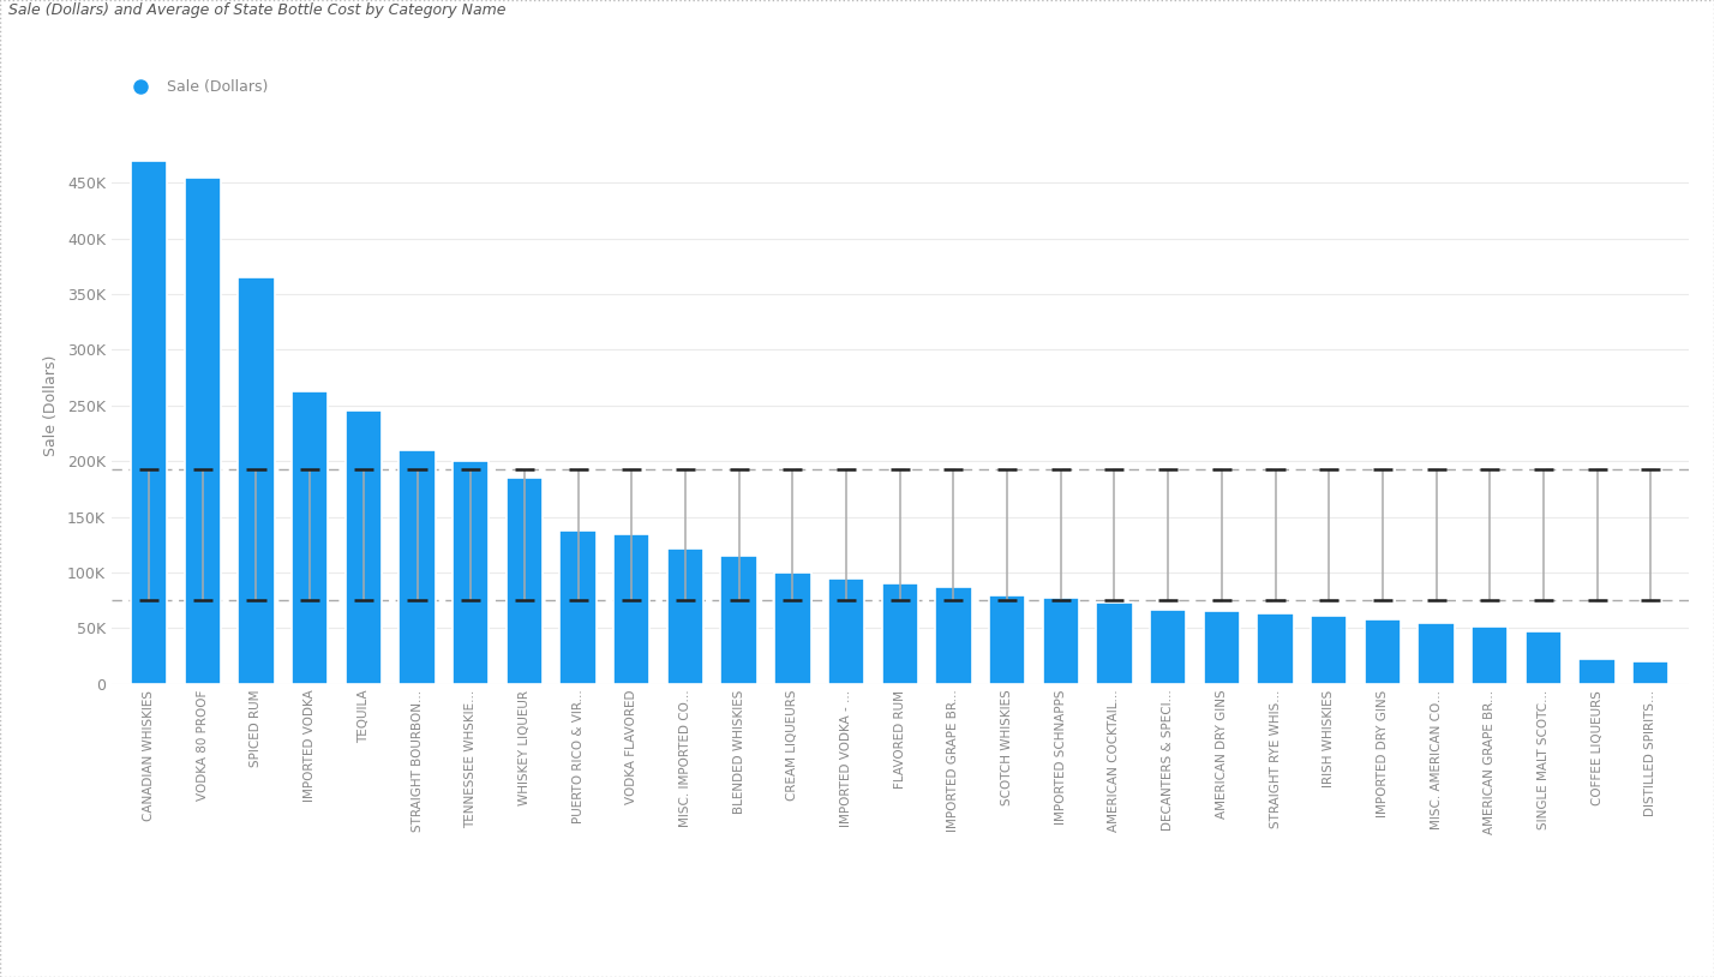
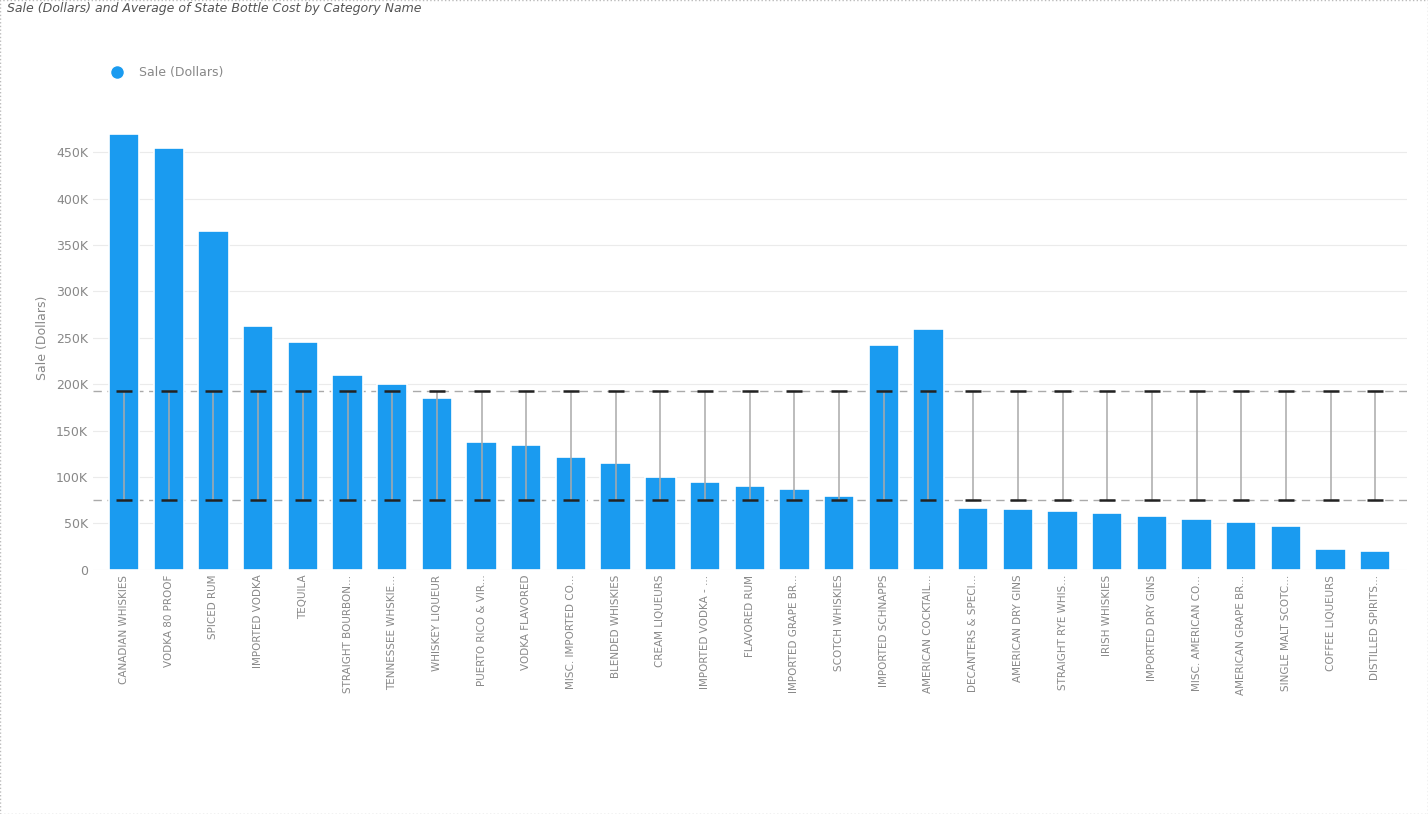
IMPORTED SCHNAPPS: 77K -> 242K
AMERICAN COCKTAIL...: 73K -> 260K
